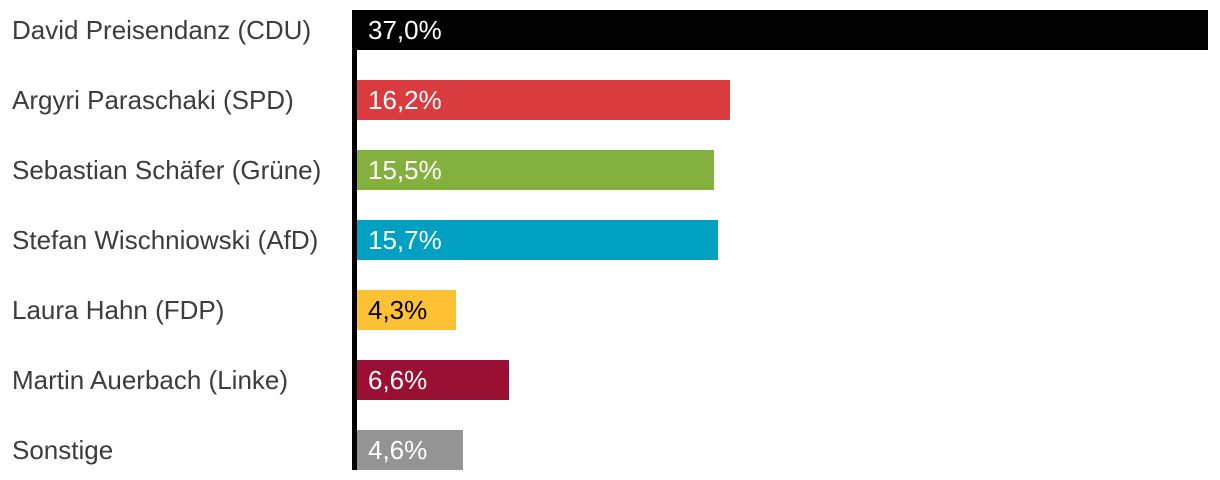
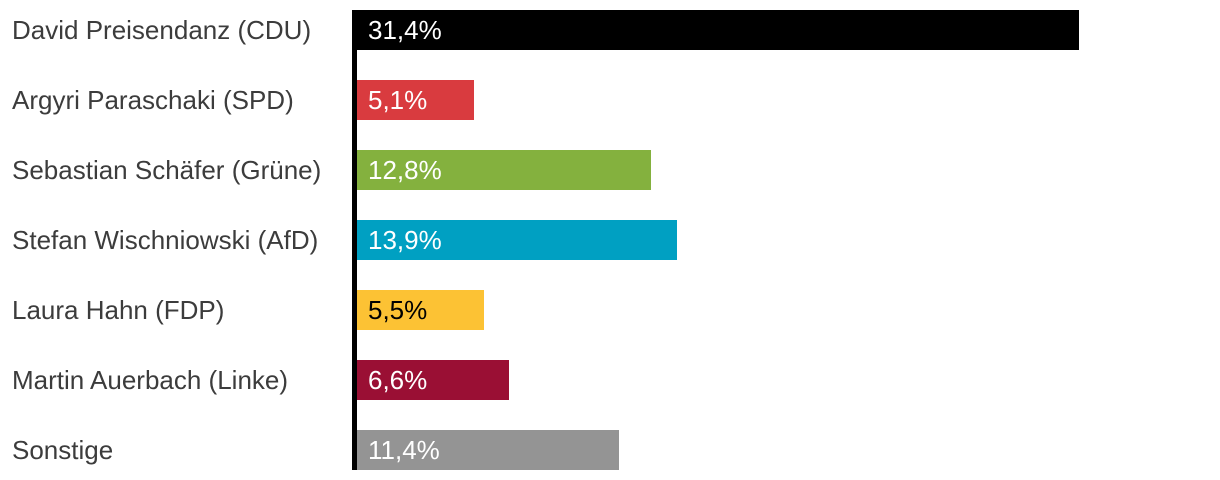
David Preisendanz (CDU): 37,0% -> 31,4%
Argyri Paraschaki (SPD): 16,2% -> 5,1%
Sebastian Schäfer (Grüne): 15,5% -> 12,8%
Stefan Wischniowski (AfD): 15,7% -> 13,9%
Laura Hahn (FDP): 4,3% -> 5,5%
Sonstige: 4,6% -> 11,4%
